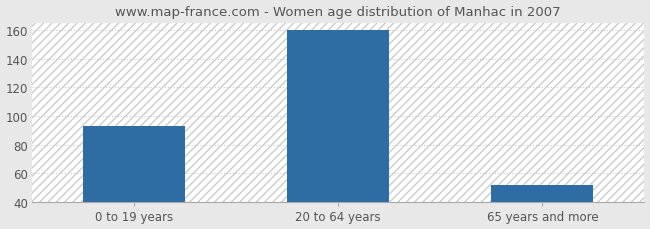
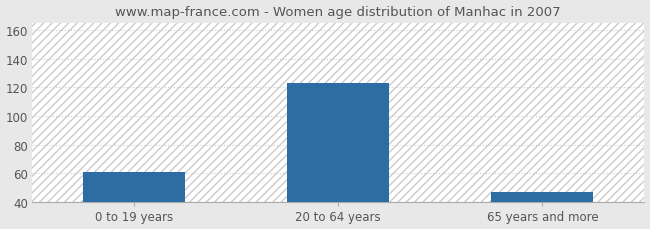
0 to 19 years: 93 -> 61
20 to 64 years: 160 -> 123
65 years and more: 52 -> 47
